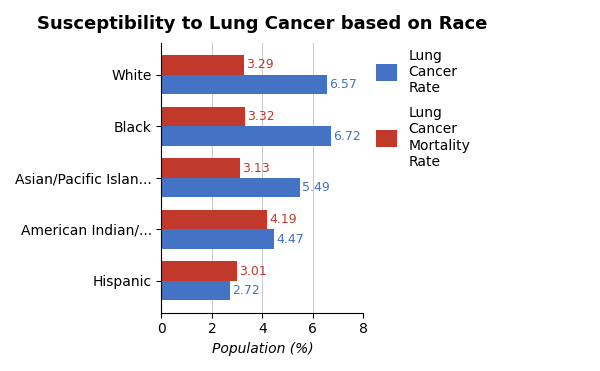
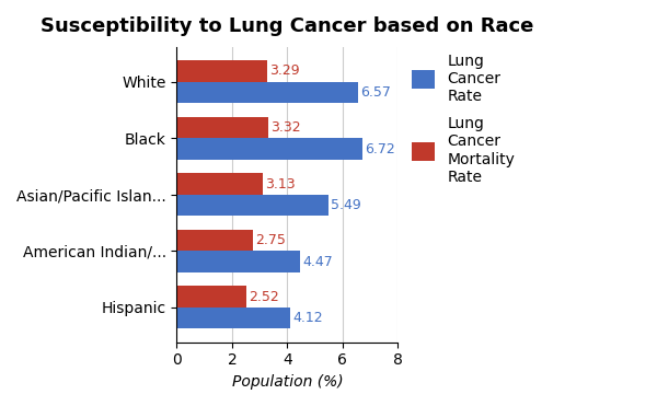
Lung Cancer Mortality Rate/American Indian/...: 4.19 -> 2.75
Lung Cancer Mortality Rate/Hispanic: 3.01 -> 2.52
Lung Cancer Rate/Hispanic: 2.72 -> 4.12
